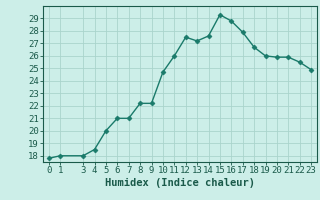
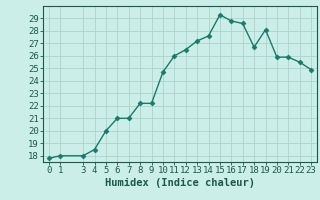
12: 27.5 -> 26.5
17: 27.9 -> 28.6
19: 26.0 -> 28.1
